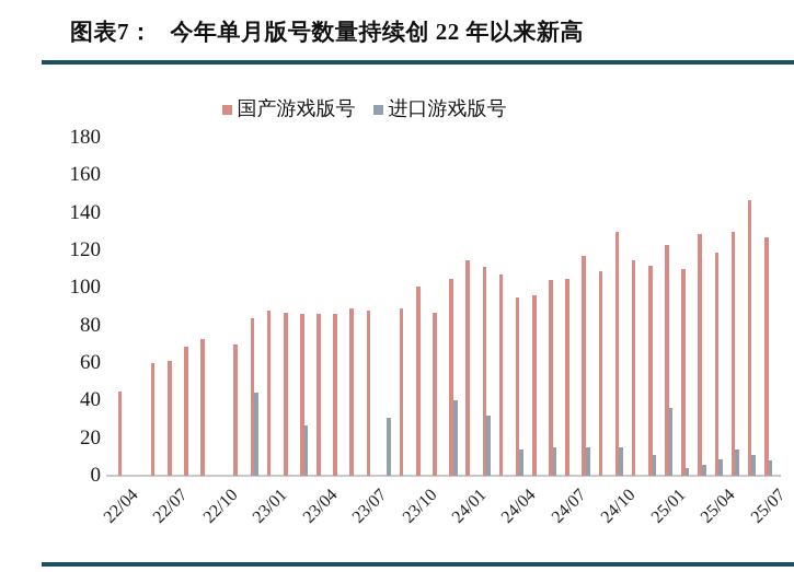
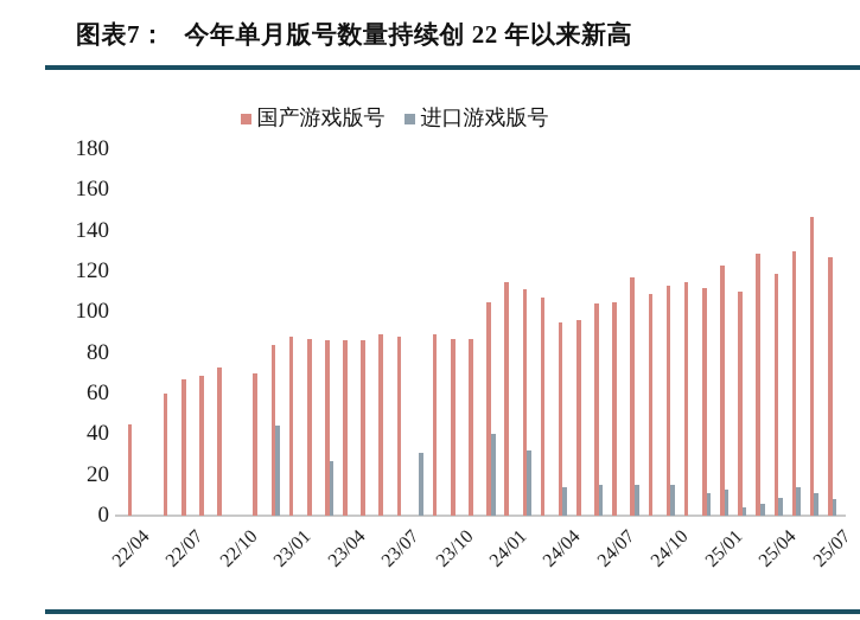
国产游戏版号/22/07: 61 -> 67
国产游戏版号/23/10: 101 -> 87
国产游戏版号/24/10: 130 -> 113
进口游戏版号/25/01: 36 -> 13
